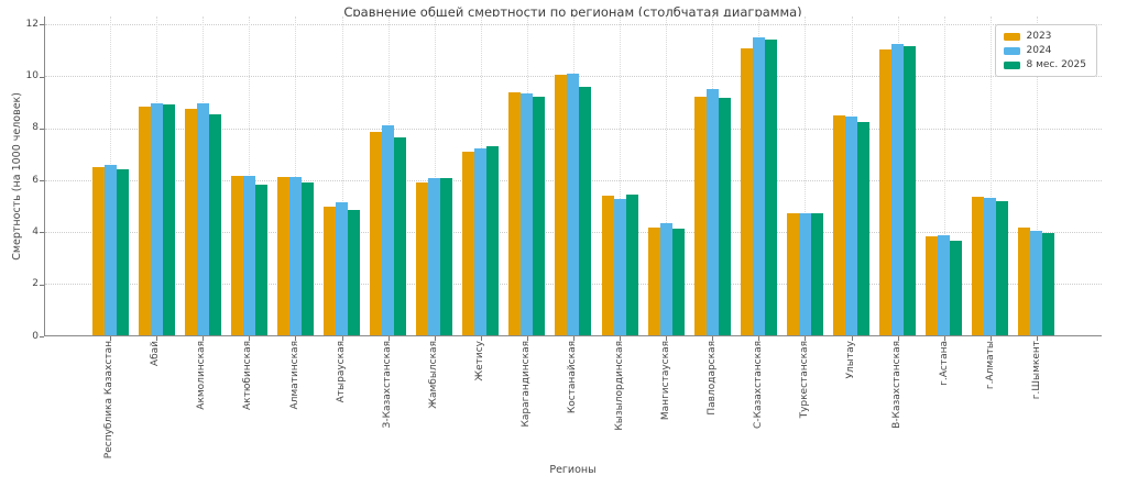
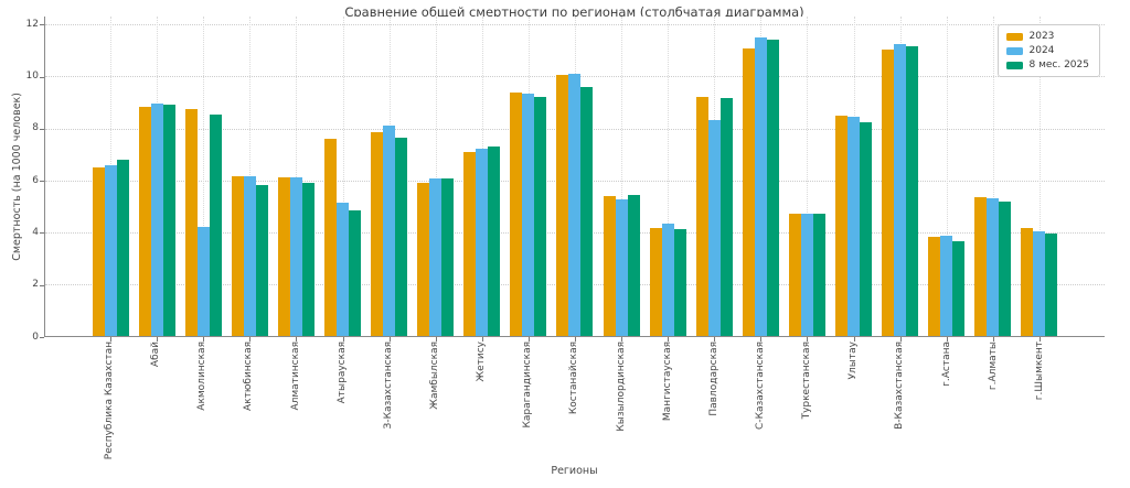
8 мес. 2025/Республика Казахстан: 6.4 -> 6.8
2024/Акмолинская: 8.9 -> 4.2
2023/Атырауская: 5.0 -> 7.6
2024/Павлодарская: 9.5 -> 8.3
